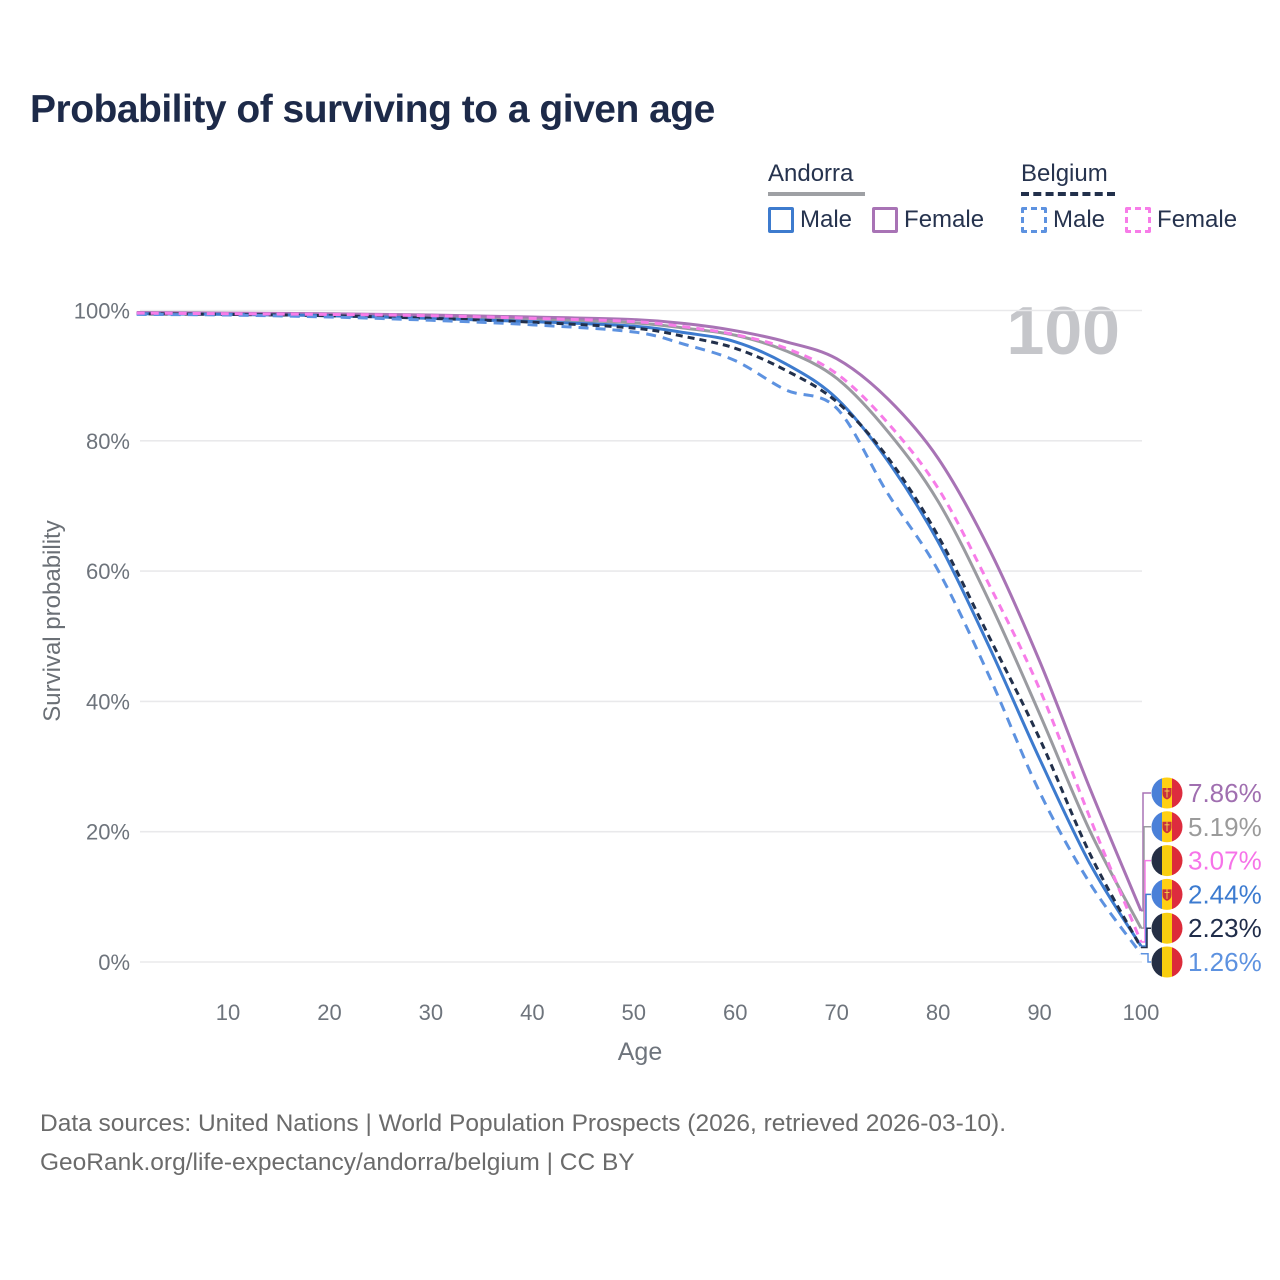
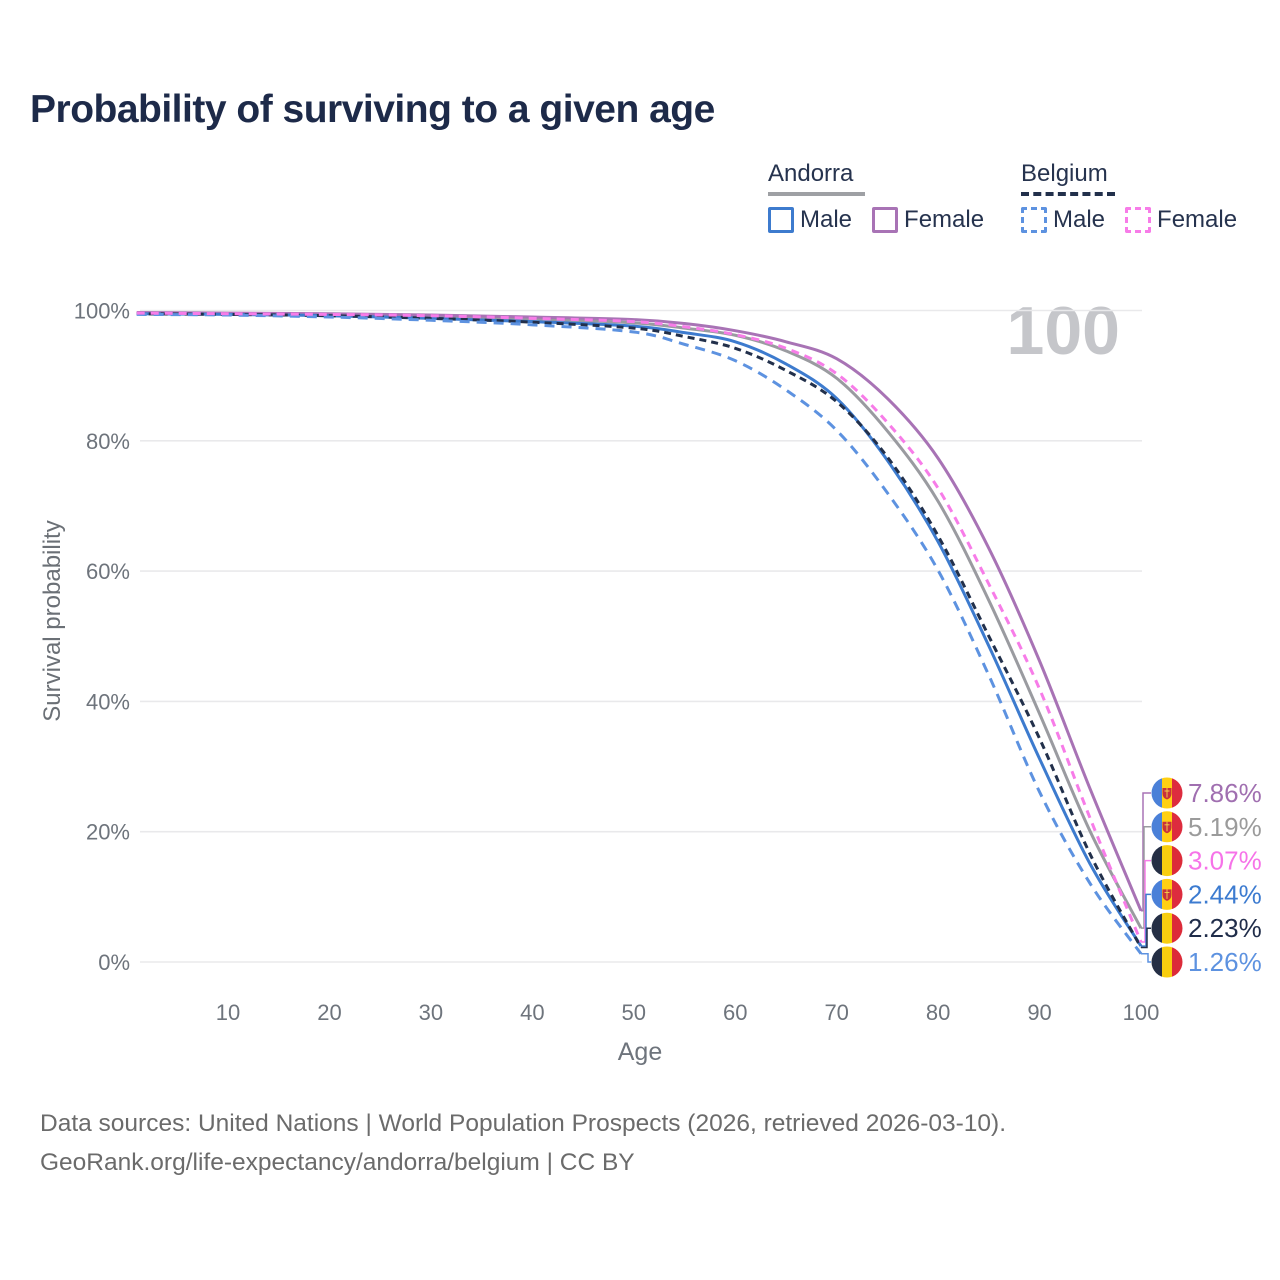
Belgium Male/70: 85% -> 82%
